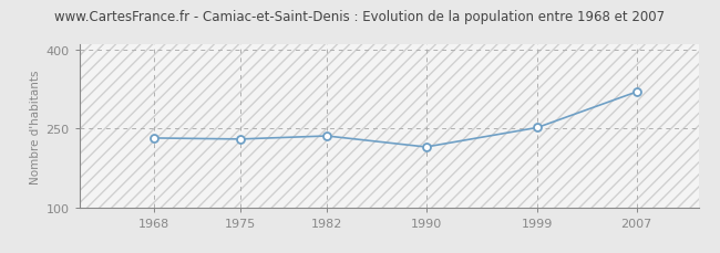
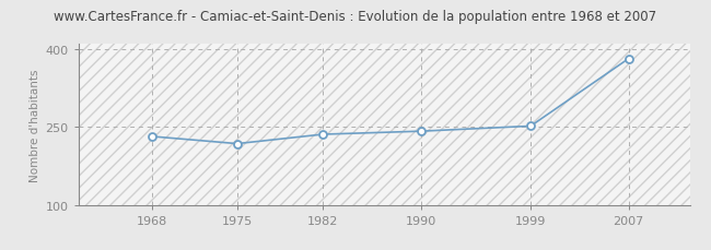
1975: 230 -> 218
1990: 215 -> 242
2007: 320 -> 382
